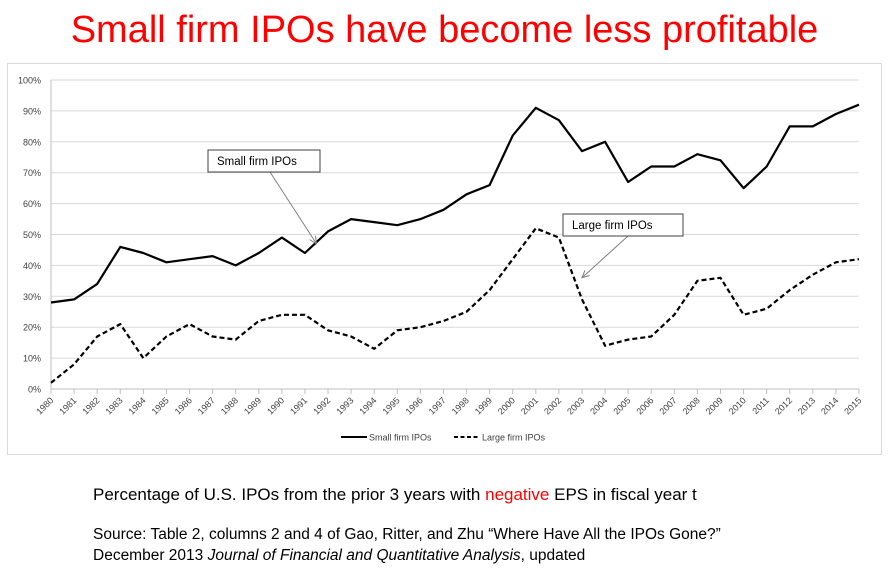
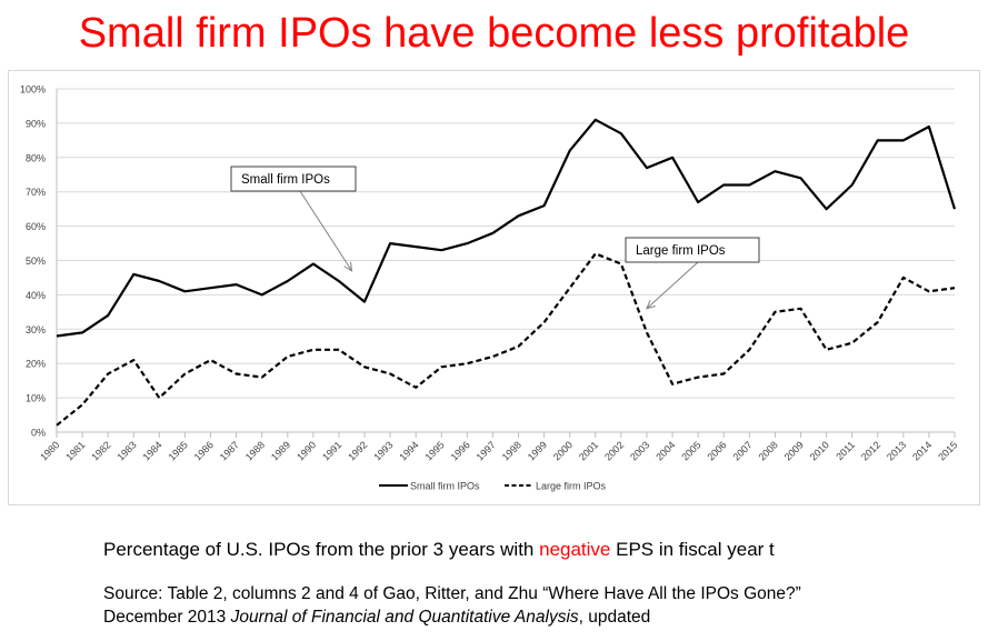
Small firm IPOs/1992: 51% -> 38%
Large firm IPOs/2013: 37% -> 45%
Small firm IPOs/2015: 92% -> 65%
